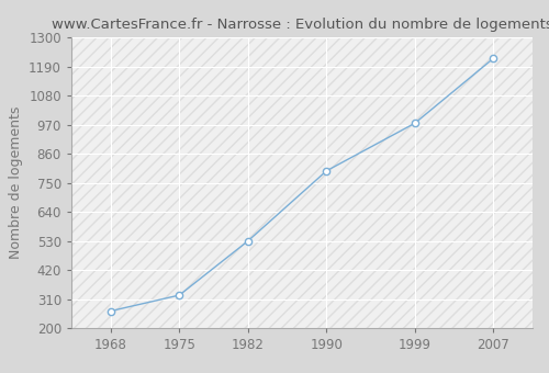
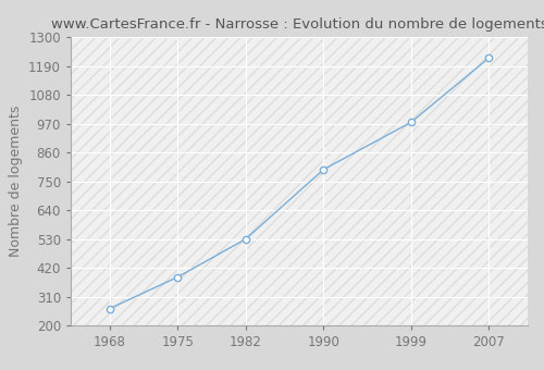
1975: 325 -> 385
